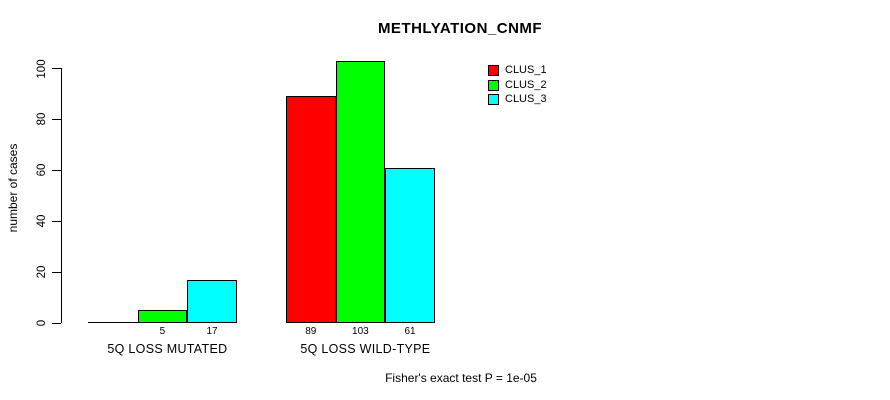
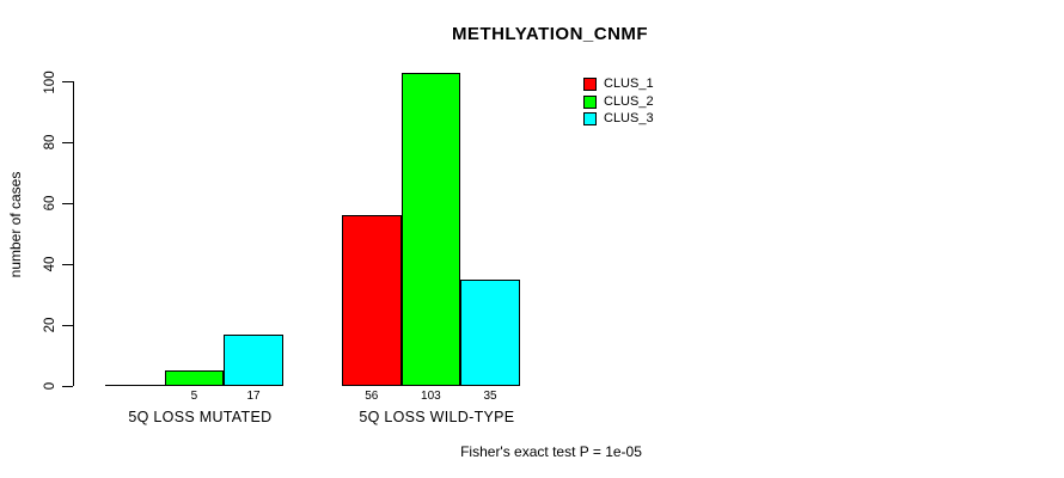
CLUS_1/5Q LOSS WILD-TYPE: 89 -> 56
CLUS_3/5Q LOSS WILD-TYPE: 61 -> 35
